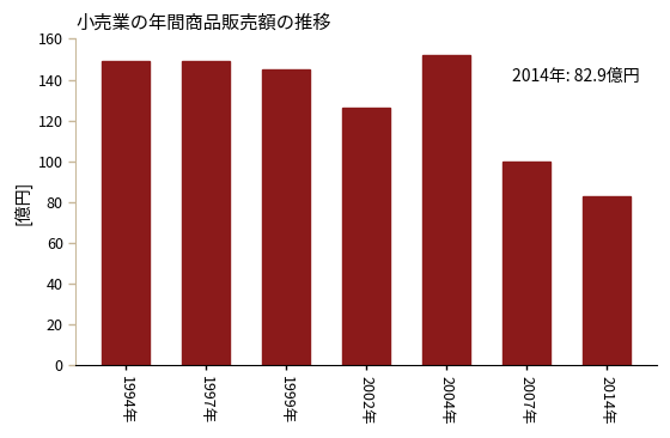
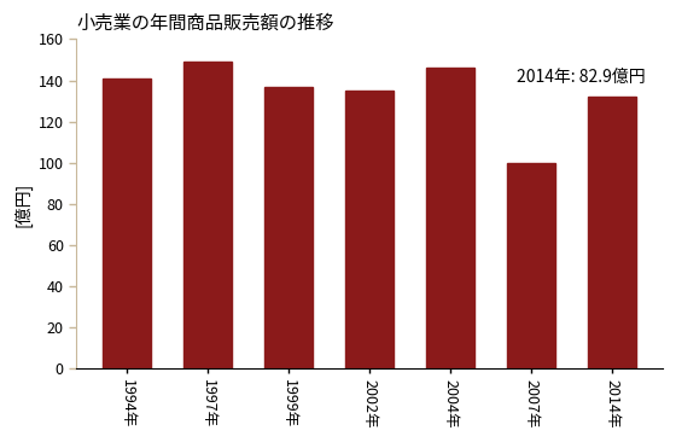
1994年: 149 -> 141
1999年: 145 -> 137
2002年: 126 -> 135
2004年: 152 -> 146
2014年: 83 -> 132
